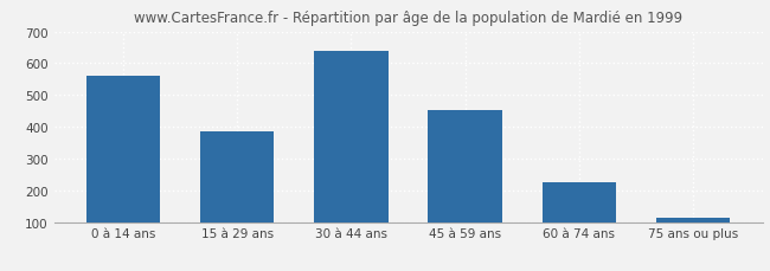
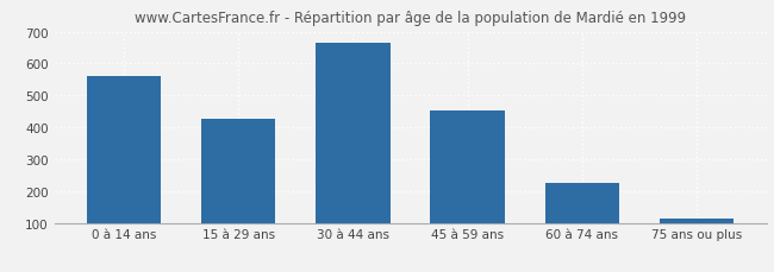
15 à 29 ans: 387 -> 425
30 à 44 ans: 638 -> 665
